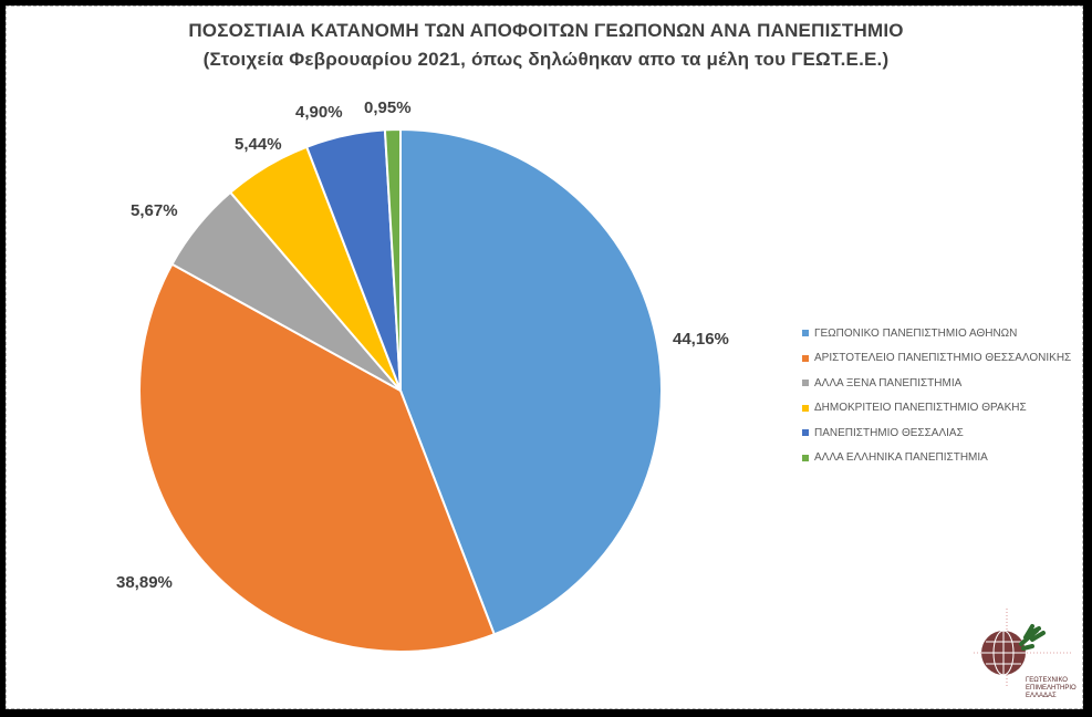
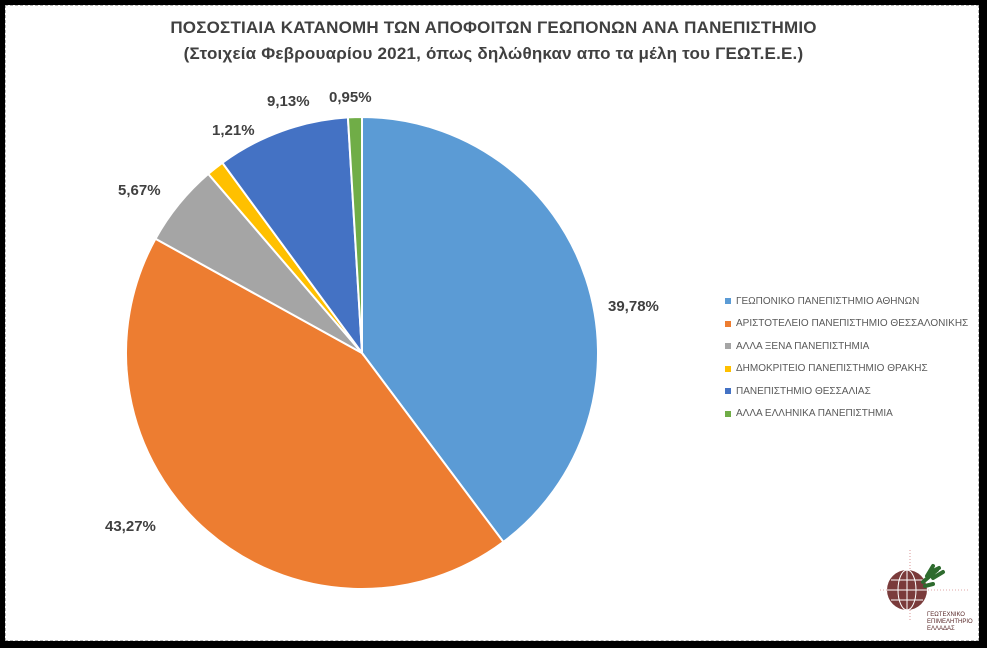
ΓΕΩΠΟΝΙΚΟ ΠΑΝΕΠΙΣΤΗΜΙΟ ΑΘΗΝΩΝ: 44,16% -> 39,78%
ΑΡΙΣΤΟΤΕΛΕΙΟ ΠΑΝΕΠΙΣΤΗΜΙΟ ΘΕΣΣΑΛΟΝΙΚΗΣ: 38,89% -> 43,27%
ΔΗΜΟΚΡΙΤΕΙΟ ΠΑΝΕΠΙΣΤΗΜΙΟ ΘΡΑΚΗΣ: 5,44% -> 1,21%
ΠΑΝΕΠΙΣΤΗΜΙΟ ΘΕΣΣΑΛΙΑΣ: 4,90% -> 9,13%
